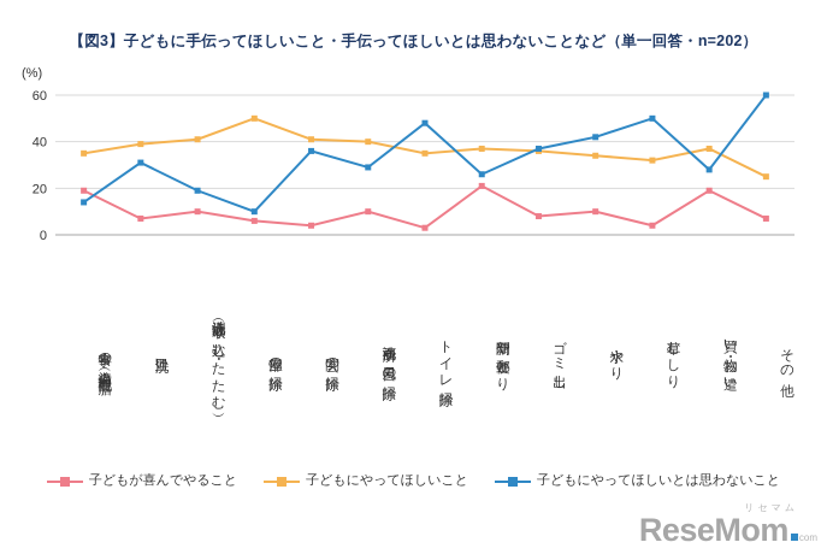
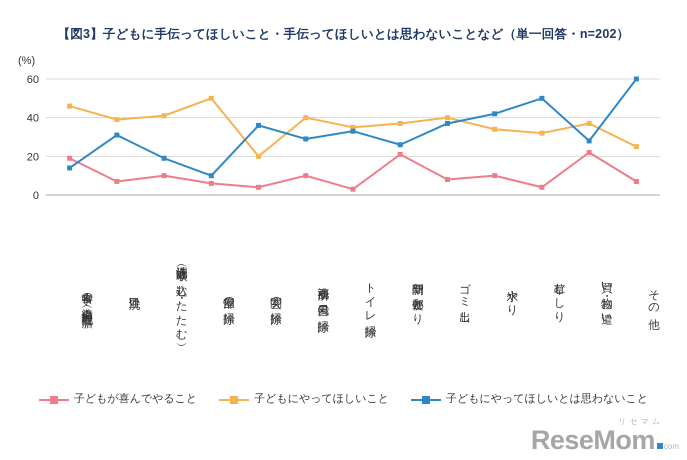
子どもにやってほしいこと/食事の準備（料理・配膳）: 35 -> 46
子どもにやってほしいこと/玄関の掃除: 41 -> 20
子どもにやってほしいとは思わないこと/トイレ掃除: 48 -> 33
子どもにやってほしいこと/ゴミ出し: 36 -> 40
子どもが喜んでやること/買い物・お遣い: 19 -> 22
